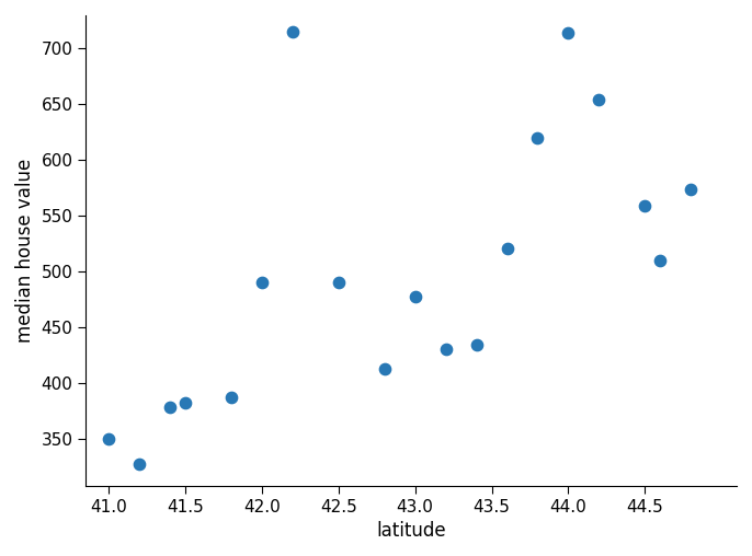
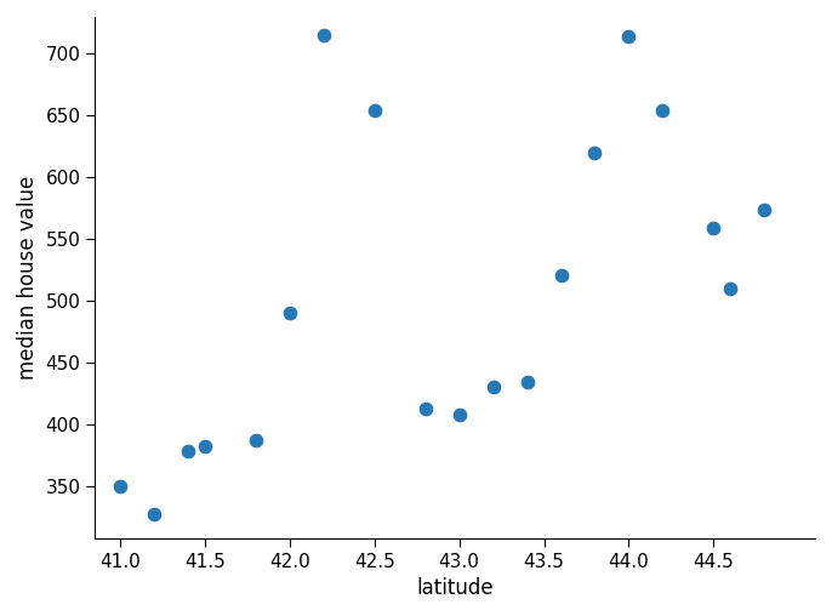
42.5: 490 -> 654
43.0: 478 -> 408
